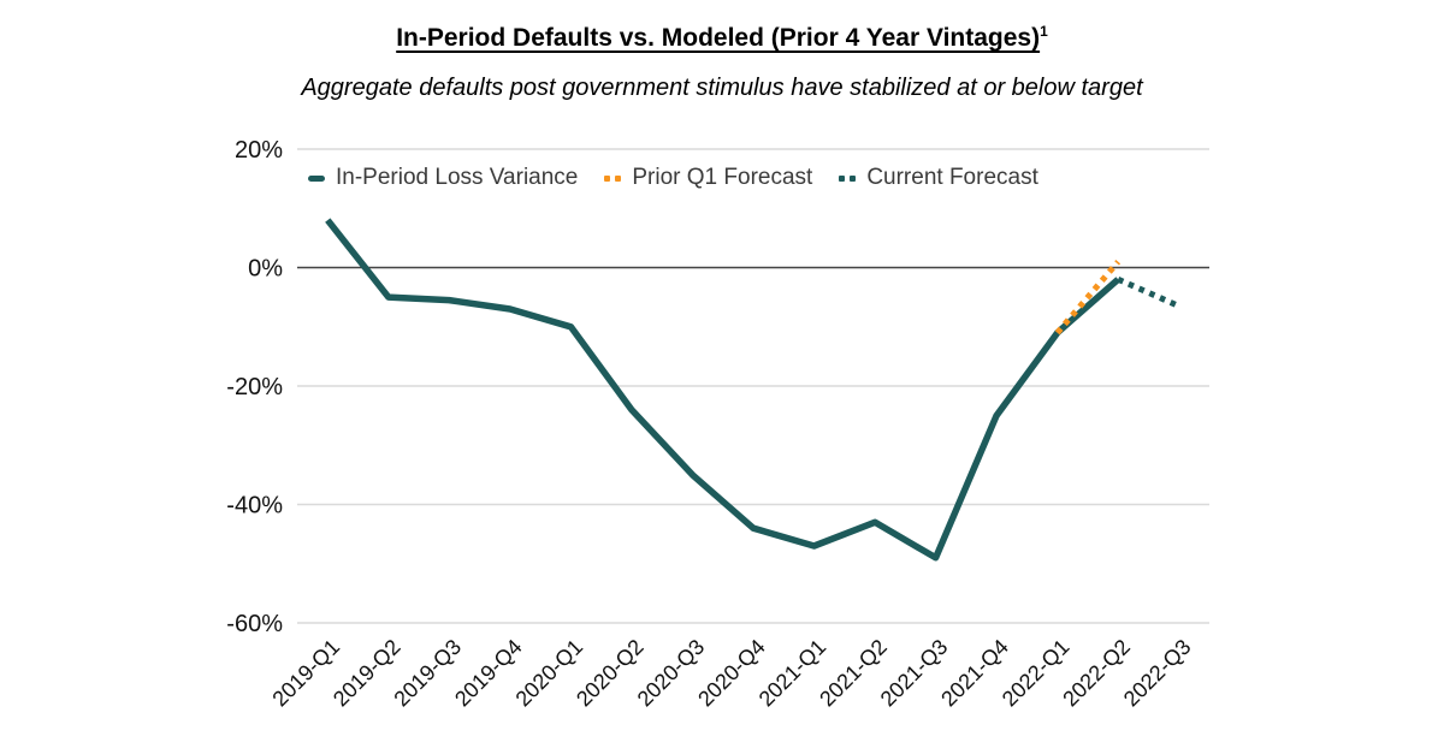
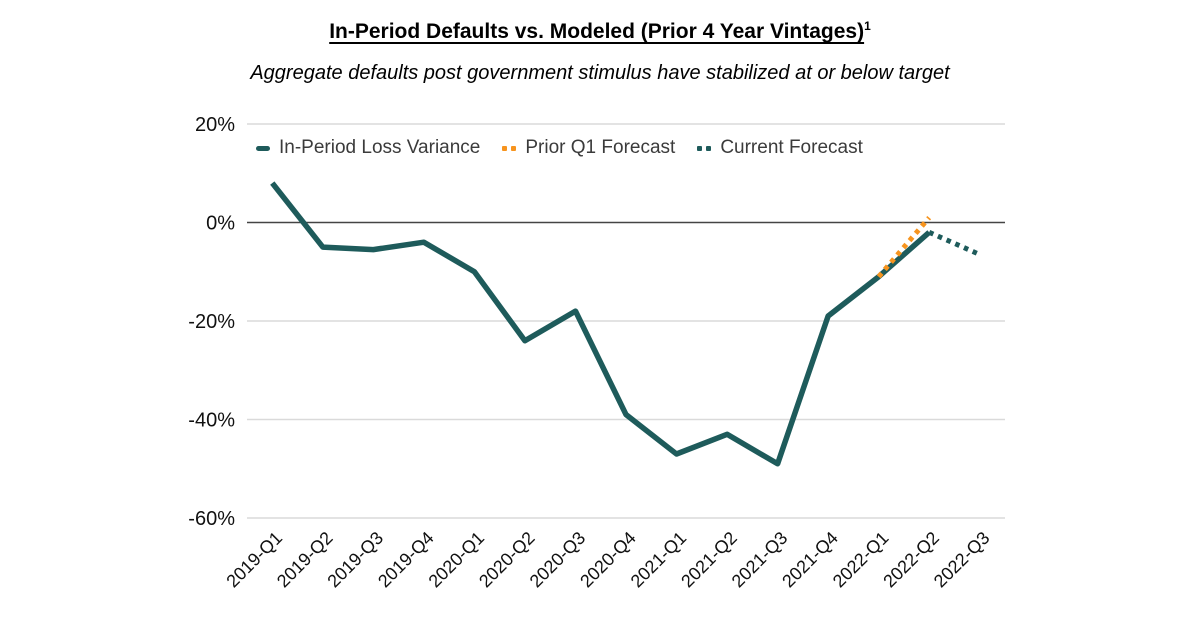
In-Period Loss Variance/2019-Q4: -7% -> -4%
In-Period Loss Variance/2020-Q3: -35% -> -18%
In-Period Loss Variance/2020-Q4: -44% -> -39%
In-Period Loss Variance/2021-Q4: -25% -> -19%
